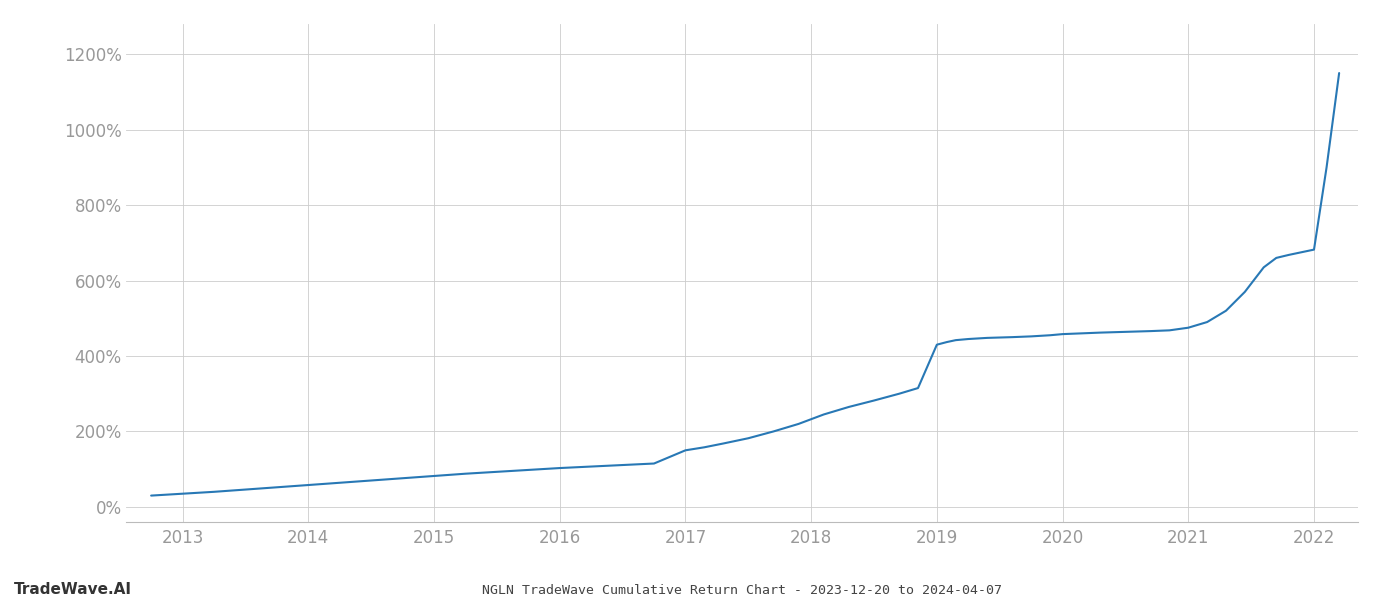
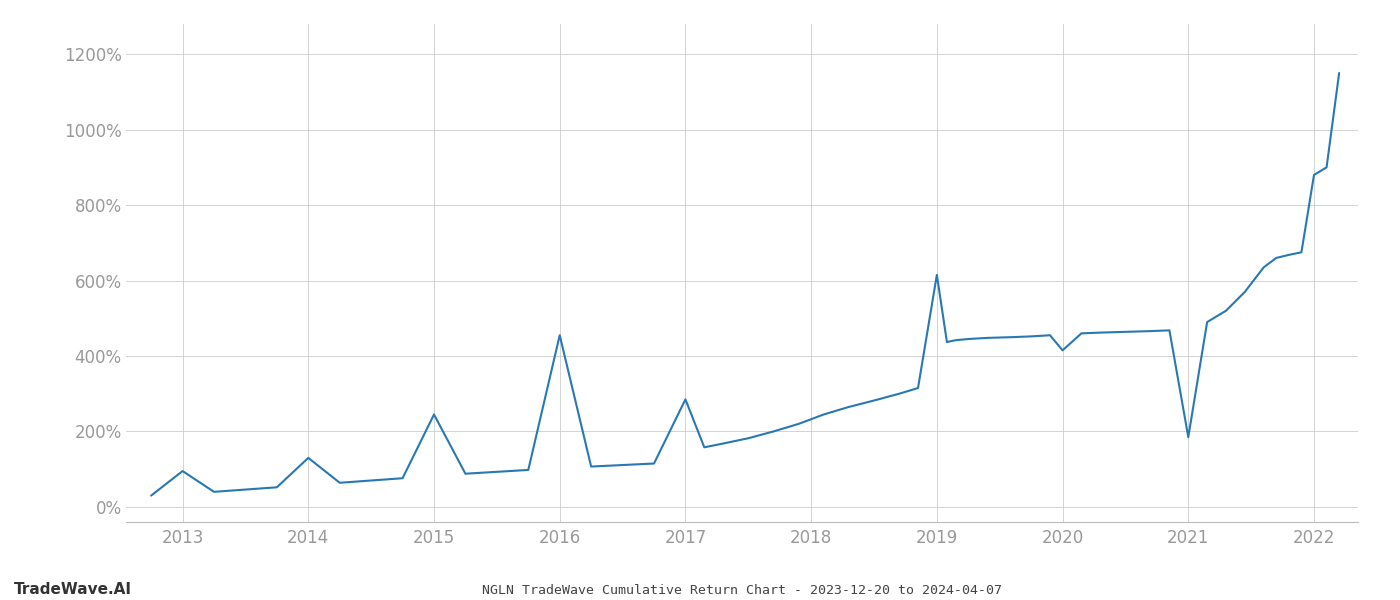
2013: 35% -> 95%
2014: 58% -> 130%
2015: 82% -> 245%
2016: 103% -> 455%
2017: 150% -> 285%
2019: 430% -> 615%
2020: 458% -> 415%
2021: 475% -> 185%
2022: 682% -> 880%
